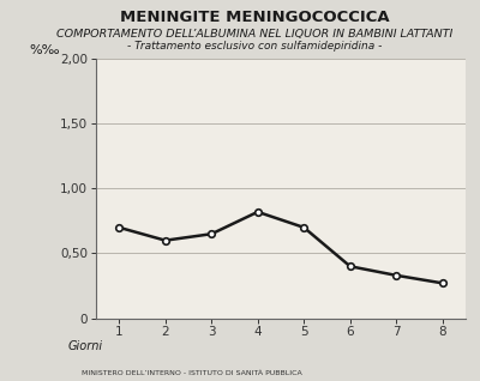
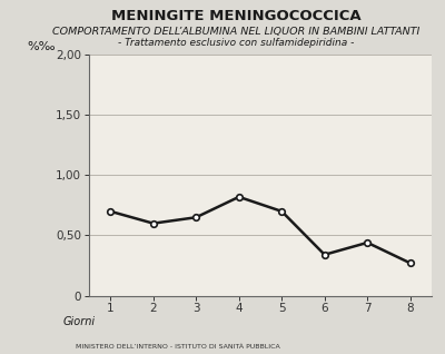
6: 0,40 -> 0,34
7: 0,33 -> 0,44
